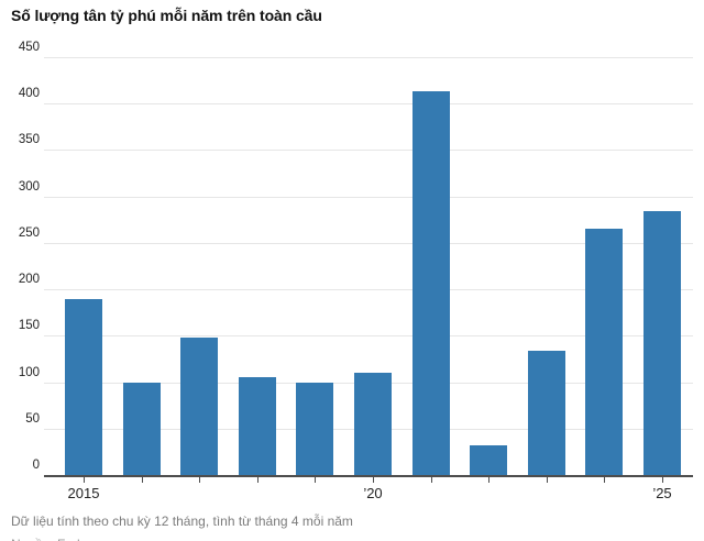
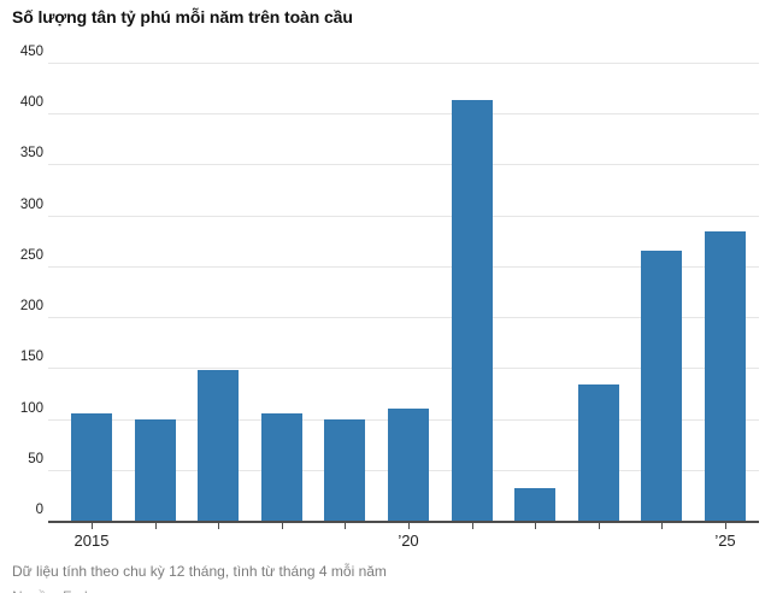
2015: 190 -> 100
